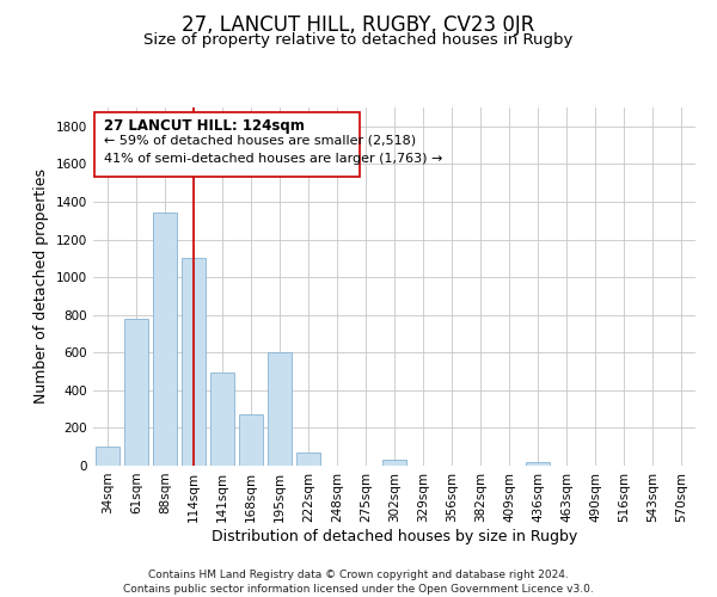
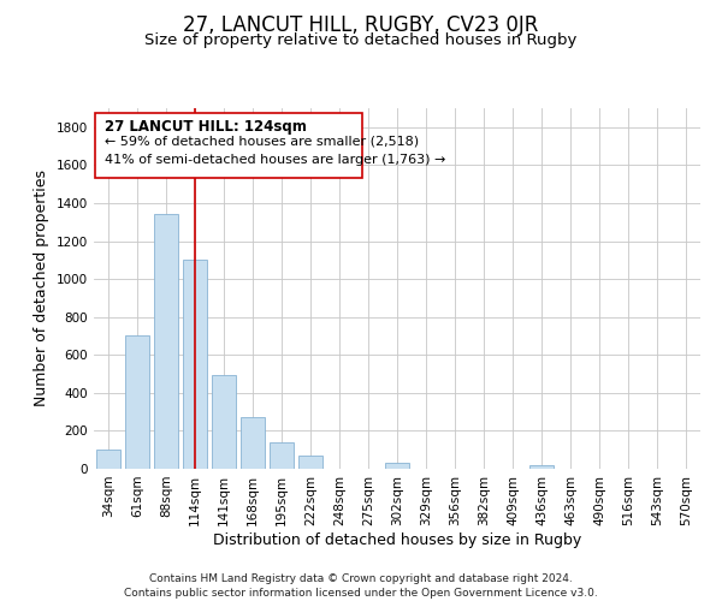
61sqm: 780 -> 700
195sqm: 600 -> 140
